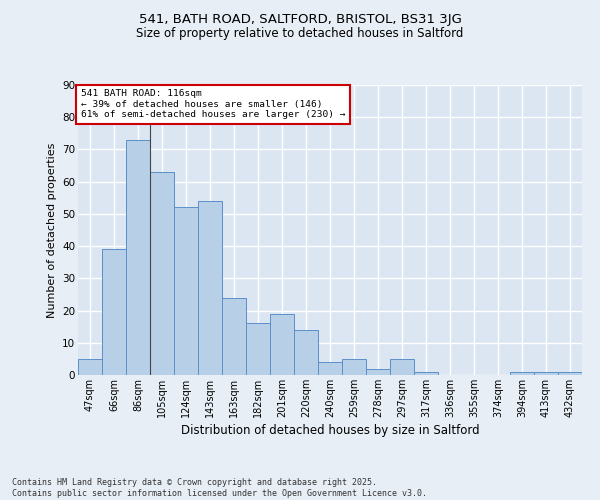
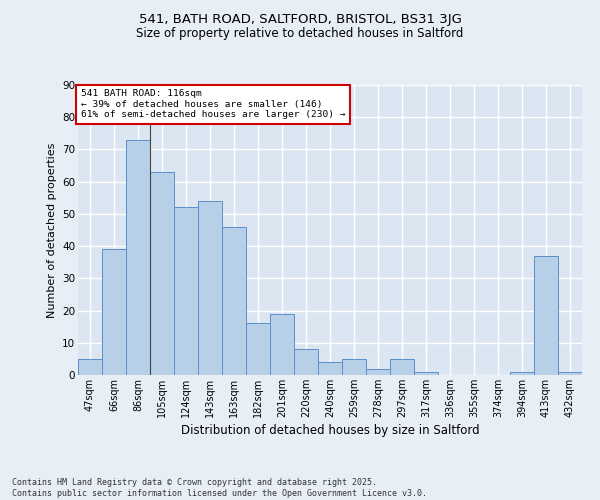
163sqm: 24 -> 46
220sqm: 14 -> 8
413sqm: 1 -> 37
